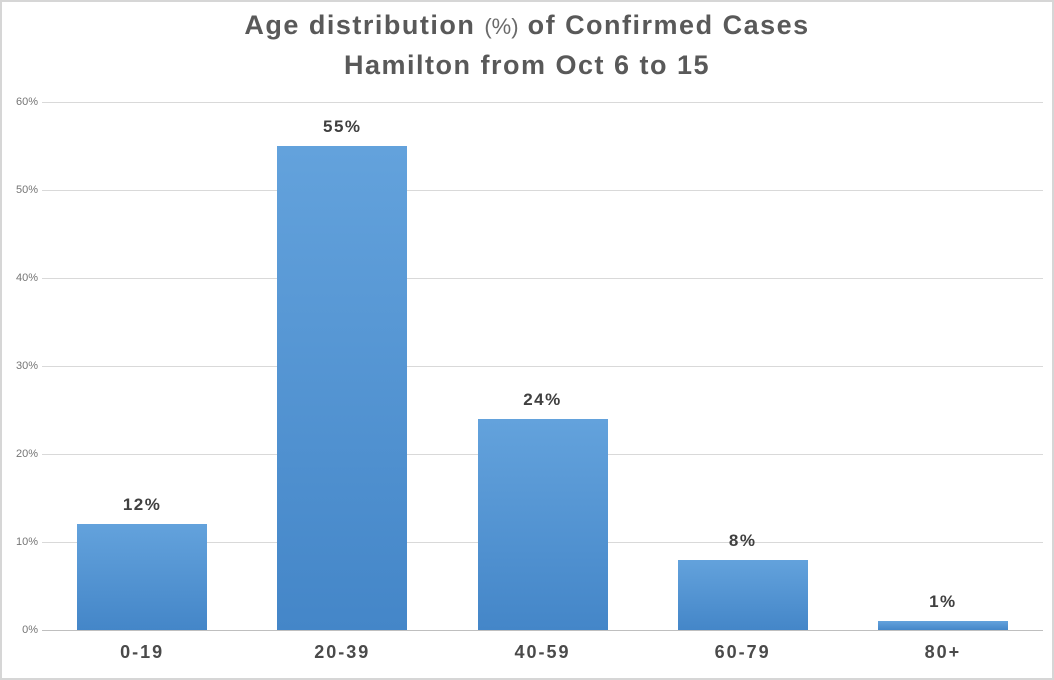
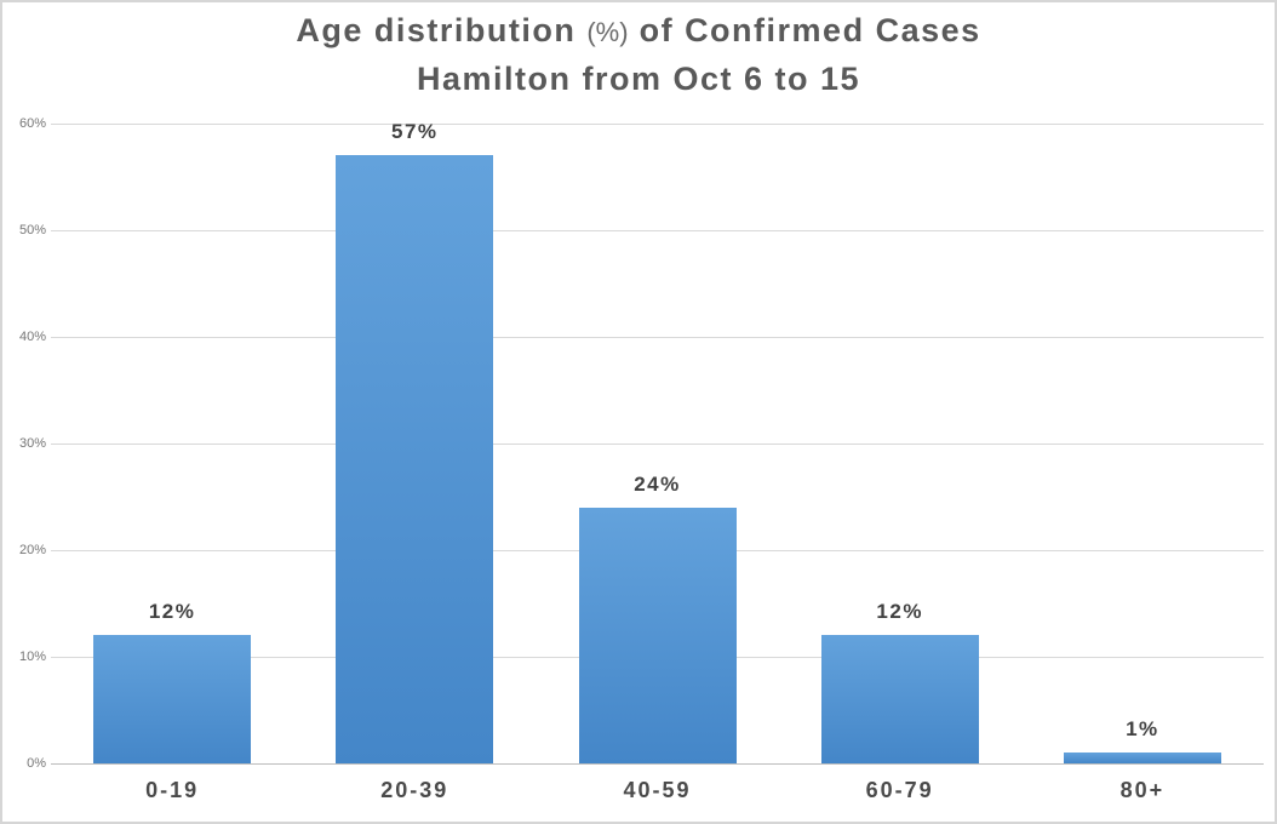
20-39: 55% -> 57%
60-79: 8% -> 12%
